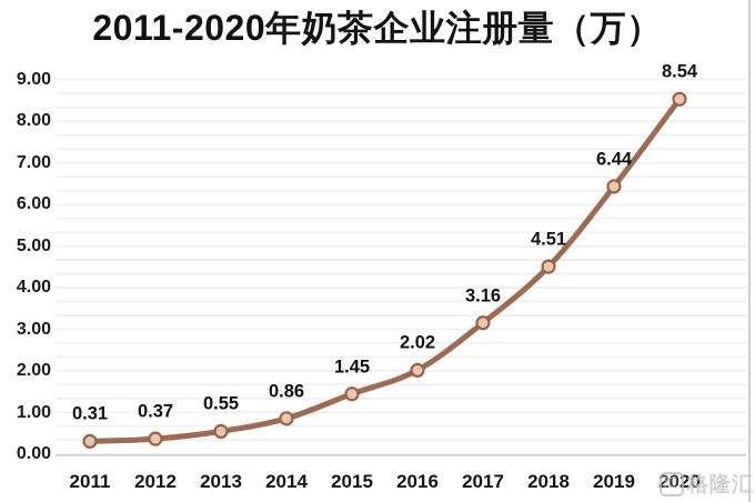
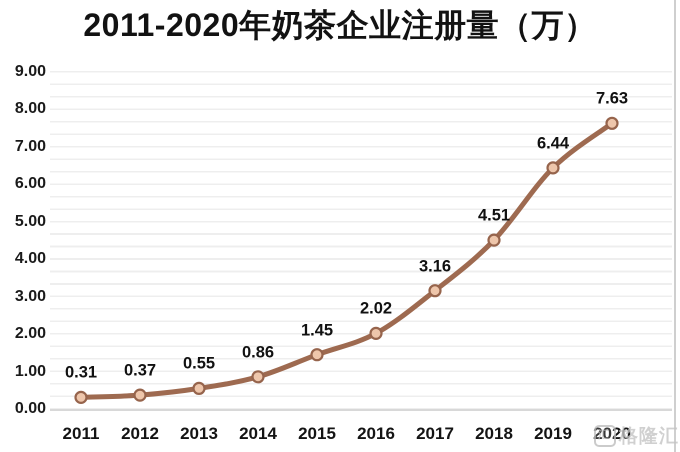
2020: 8.54 -> 7.63
